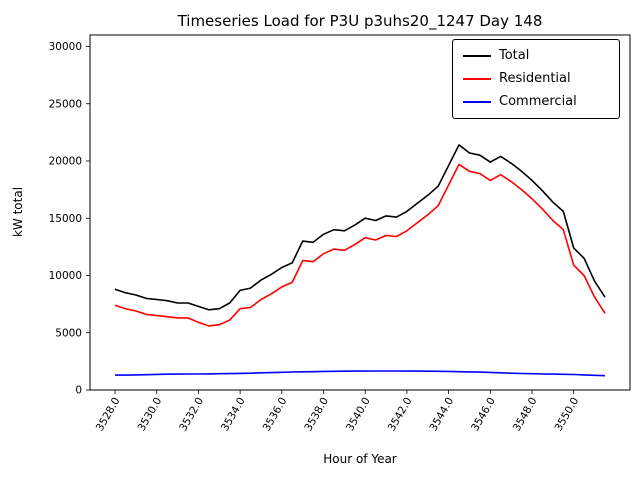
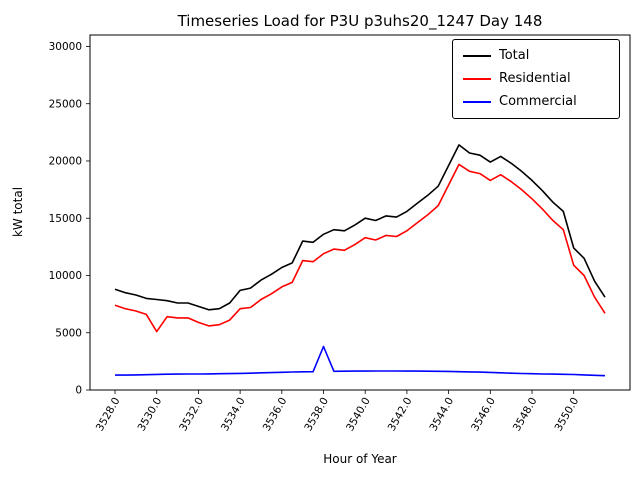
Residential/3530.0: 6500 -> 5100
Commercial/3538.0: 1600 -> 3800
